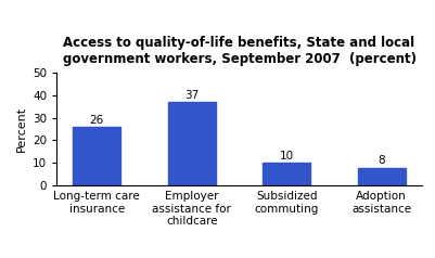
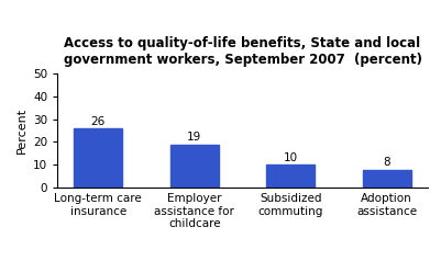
Employer assistance for childcare: 37 -> 19
